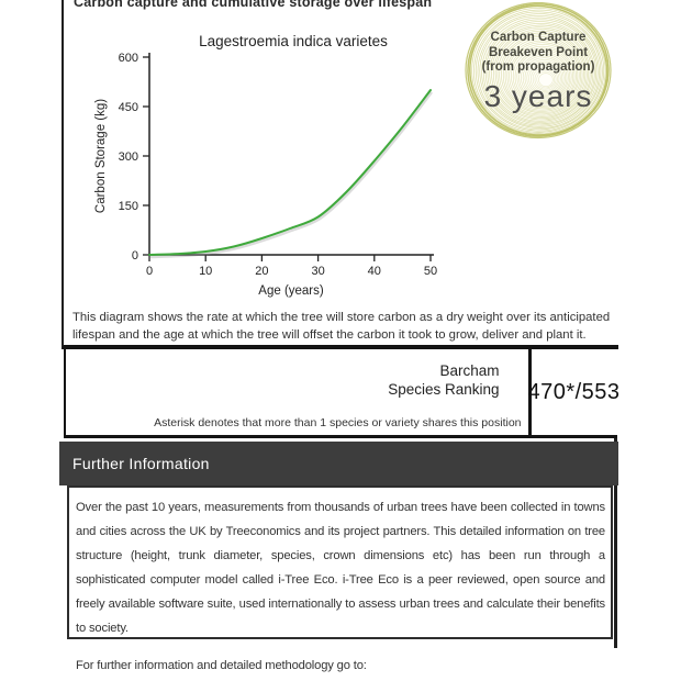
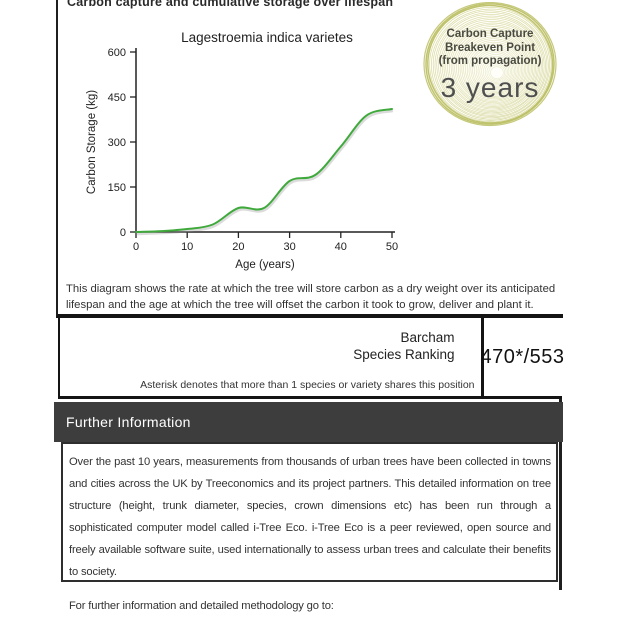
20: 50 -> 80
30: 120 -> 170
50: 500 -> 410
